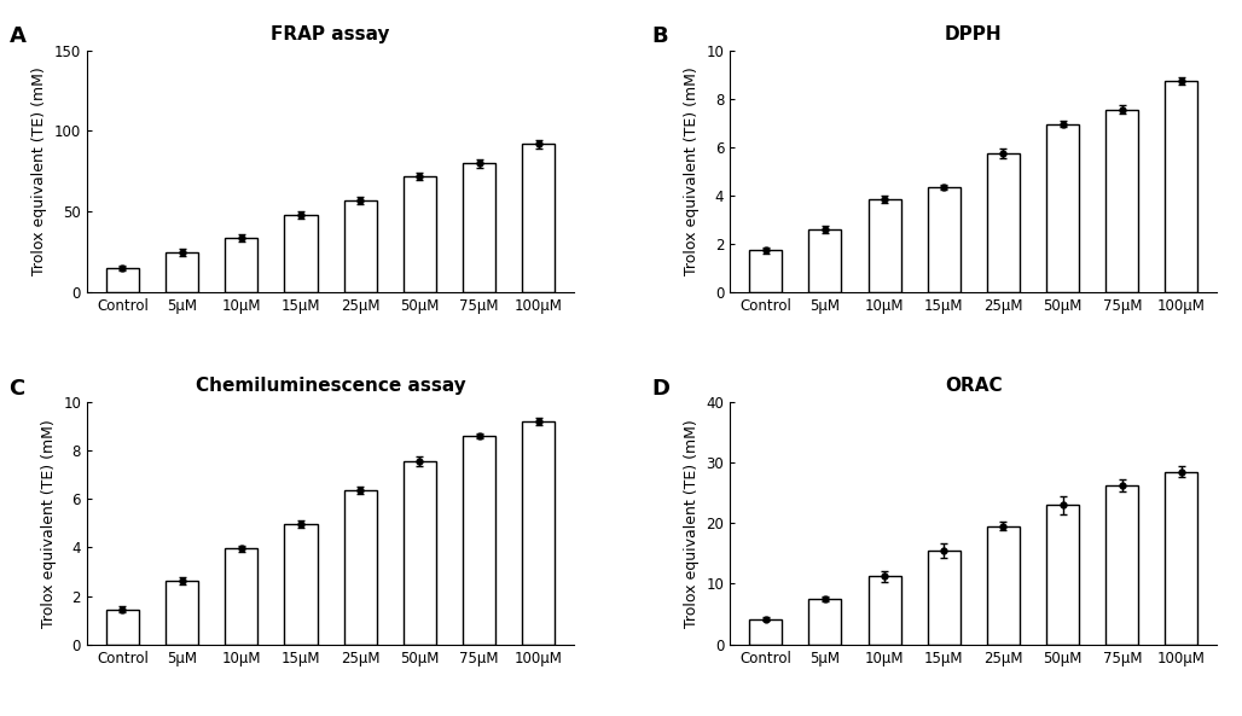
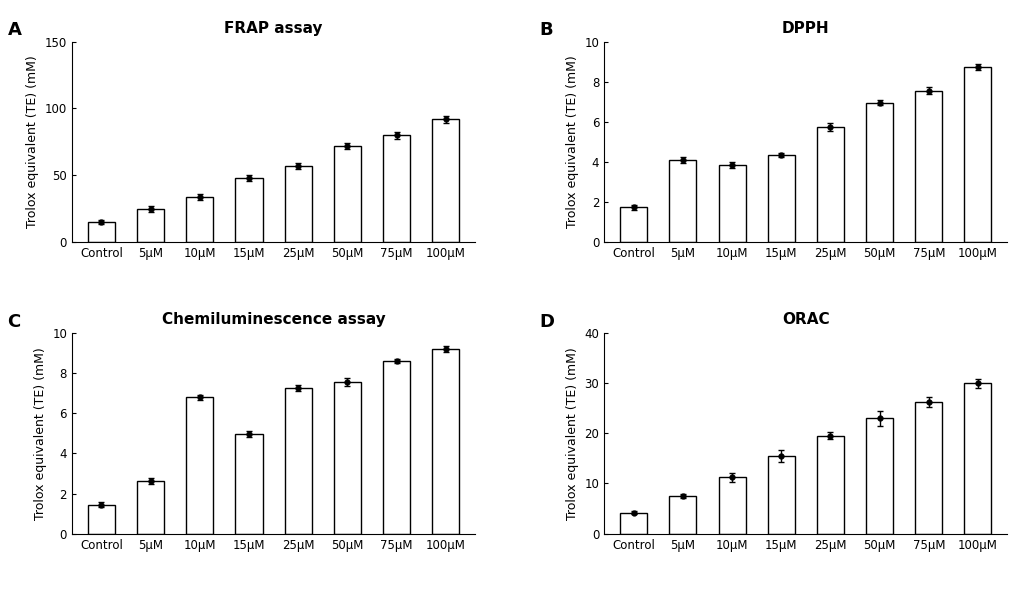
DPPH/5μM: 2.60 -> 4.10
Chemiluminescence assay/10μM: 3.95 -> 6.80
Chemiluminescence assay/25μM: 6.35 -> 7.25
ORAC/100μM: 28.5 -> 30.0
